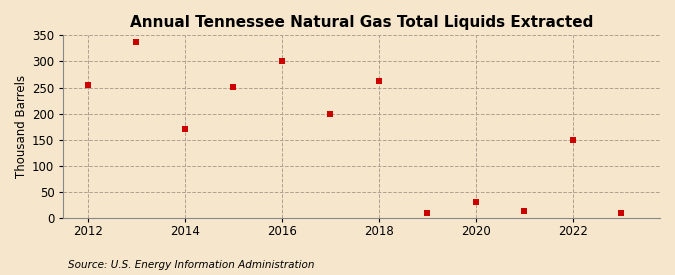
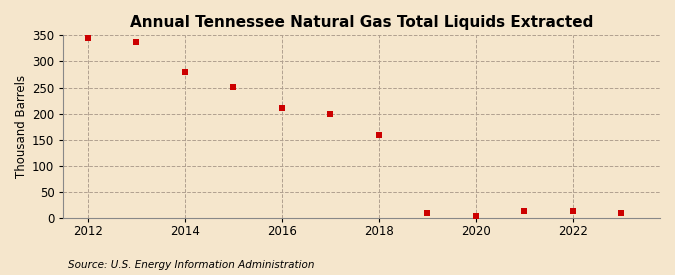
2012: 254 -> 344
2014: 170 -> 280
2016: 300 -> 210
2018: 262 -> 160
2020: 30 -> 4
2022: 150 -> 13
